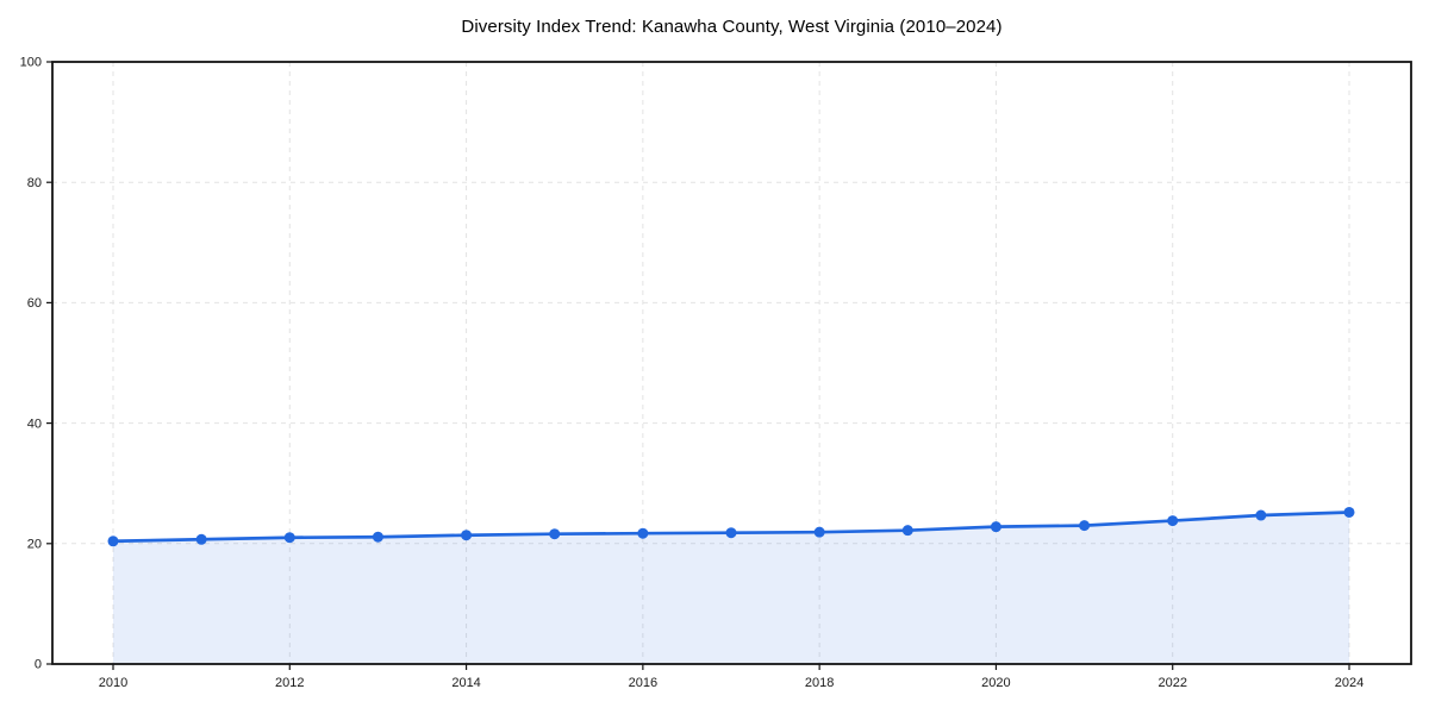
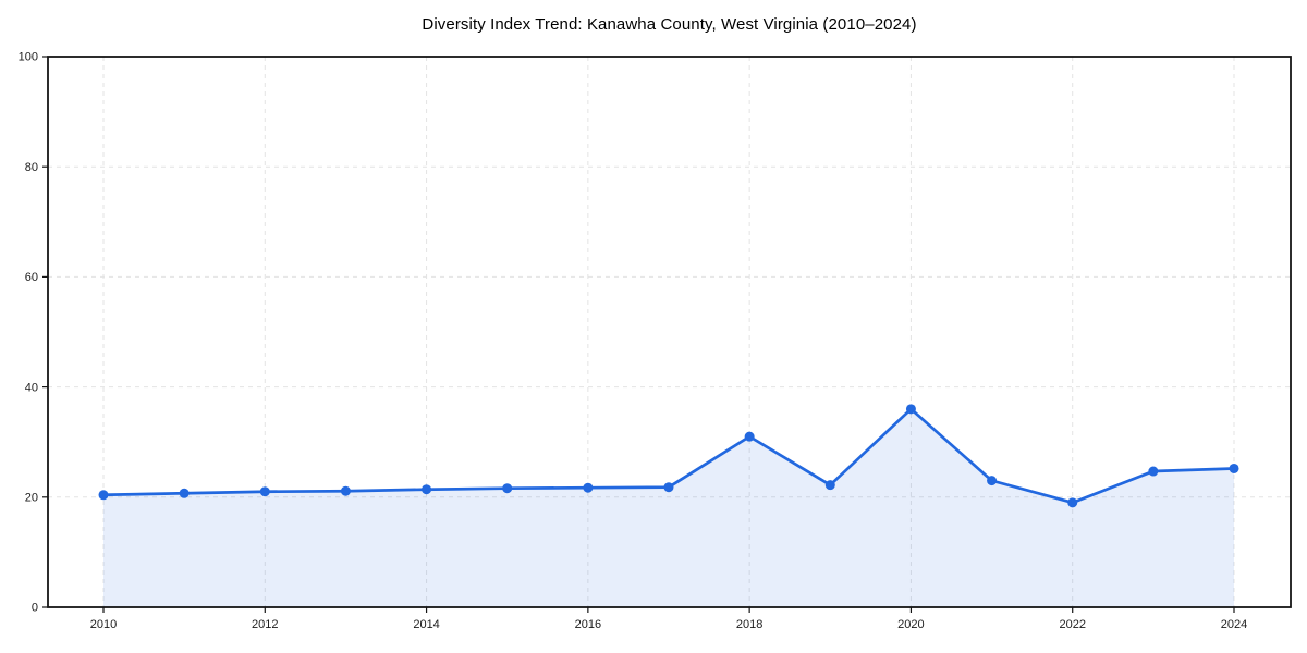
2018: 22 -> 31
2020: 23 -> 36
2022: 24 -> 19
